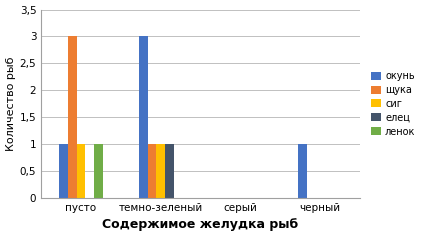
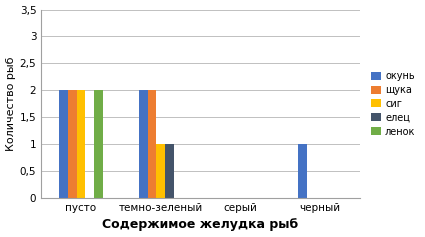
окунь/пусто: 1 -> 2
щука/пусто: 3 -> 2
сиг/пусто: 1 -> 2
ленок/пусто: 1 -> 2
окунь/темно-зеленый: 3 -> 2
щука/темно-зеленый: 1 -> 2
